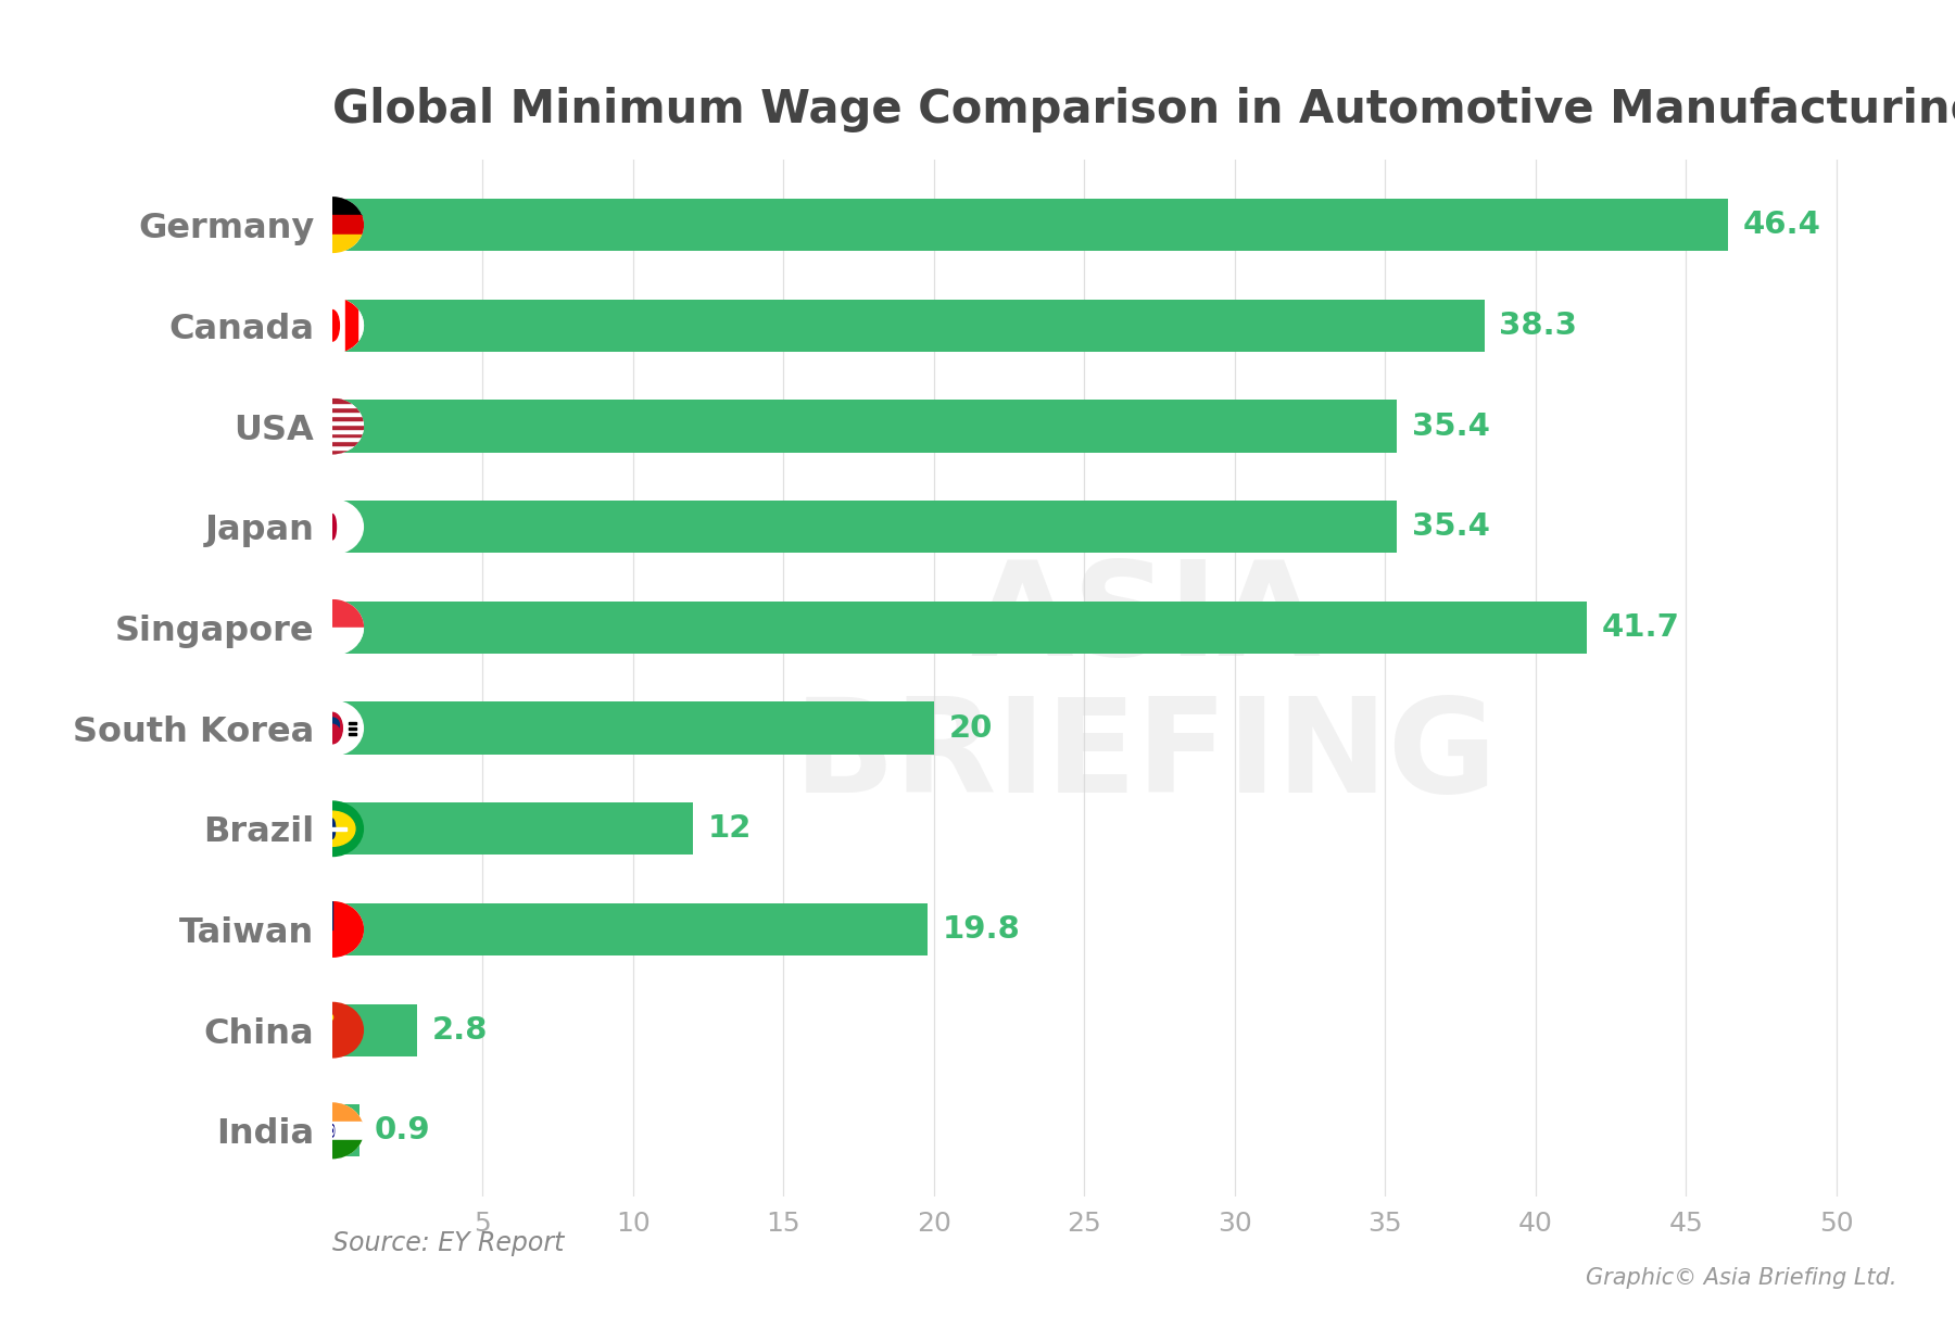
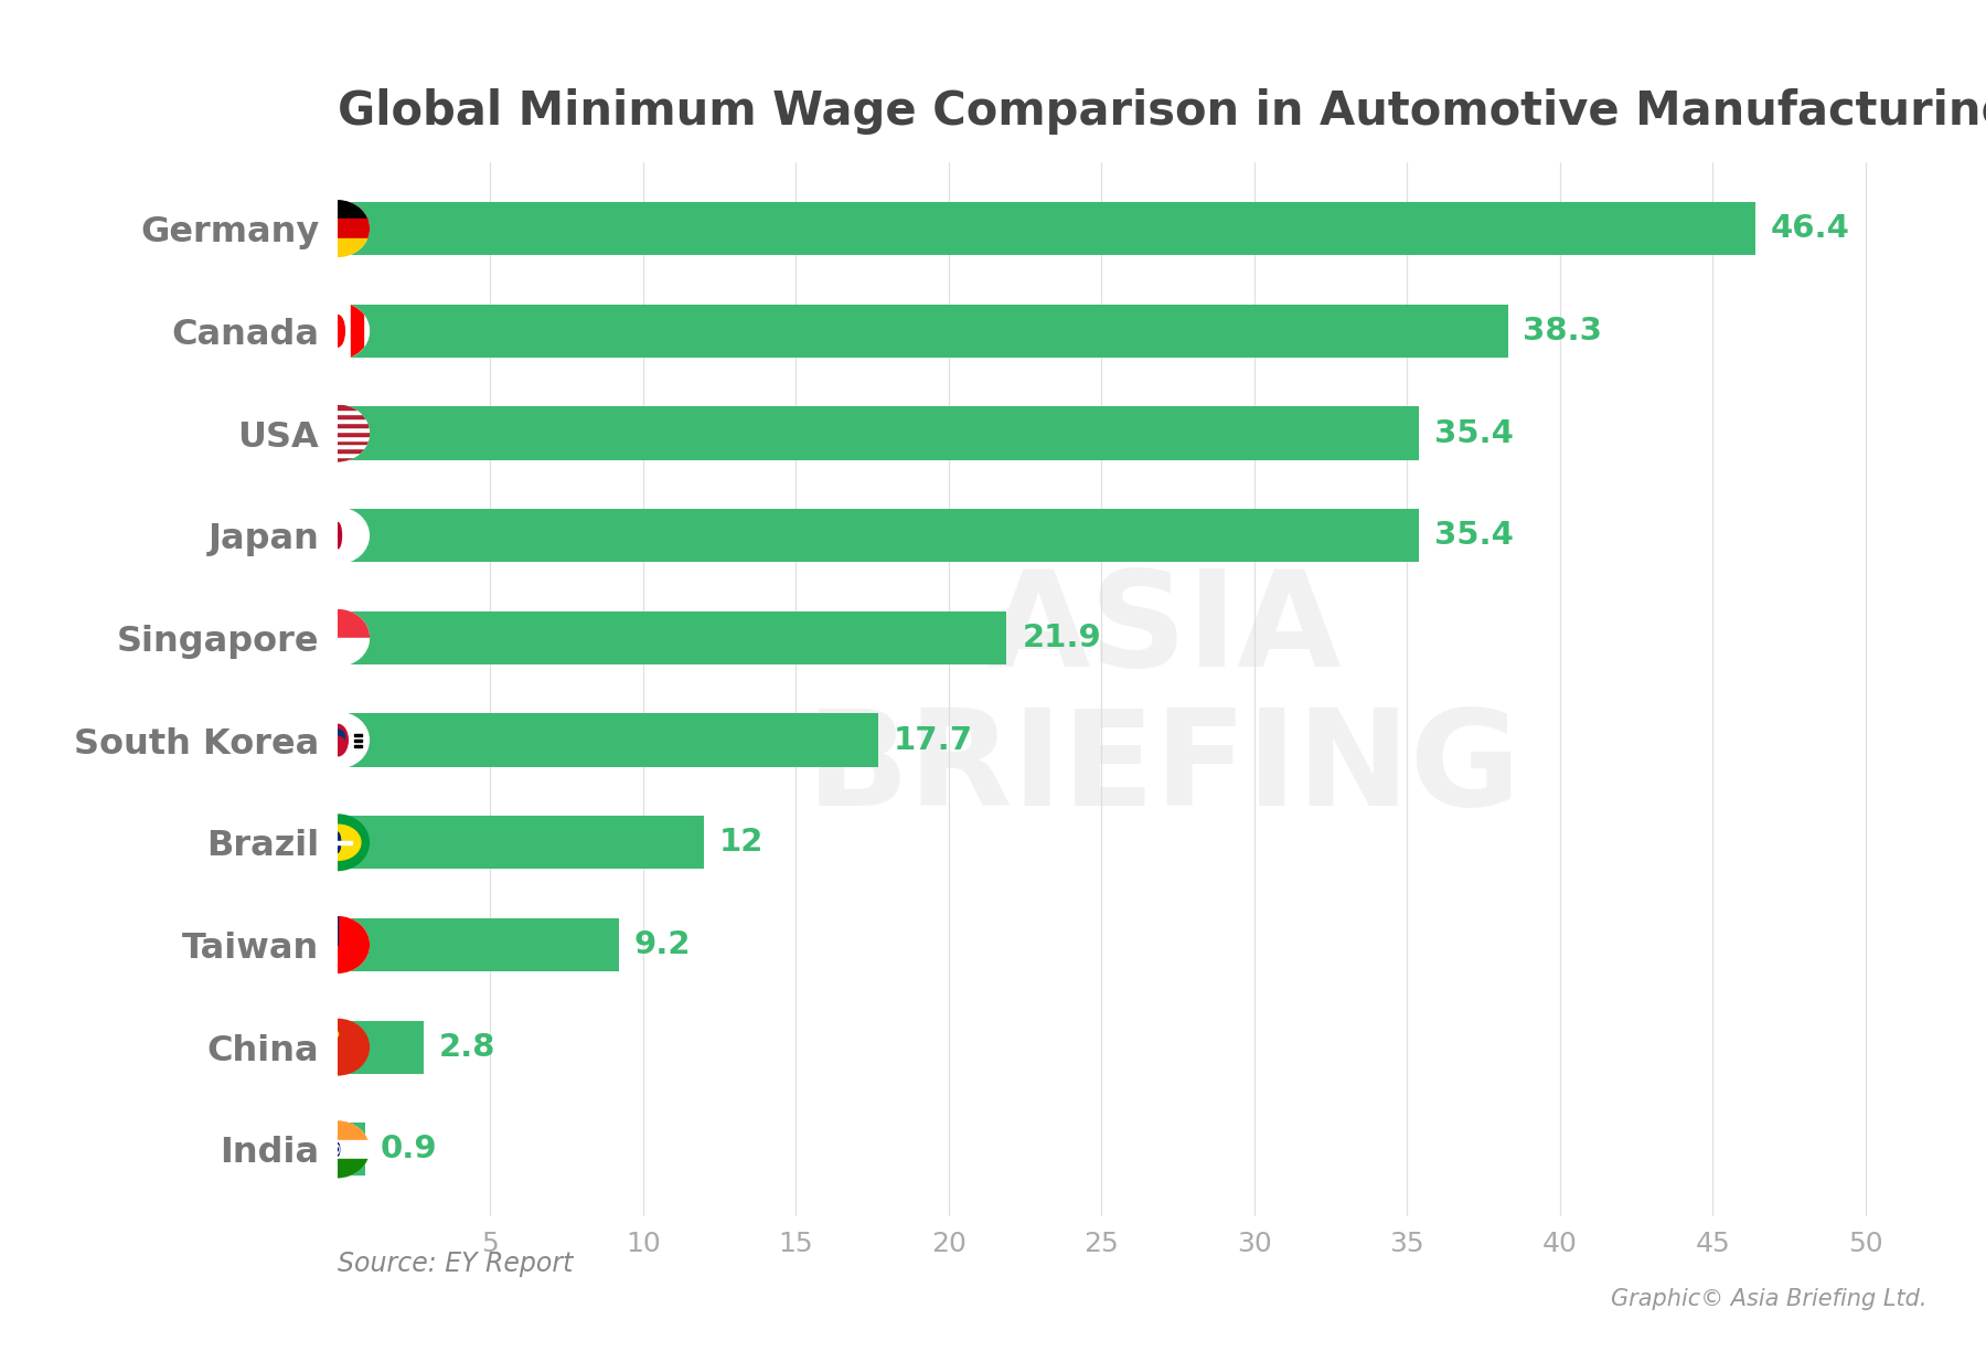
Singapore: 41.7 -> 21.9
South Korea: 20.0 -> 17.7
Taiwan: 19.8 -> 9.2
